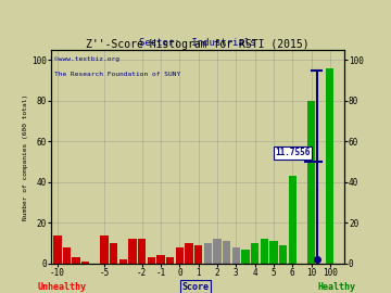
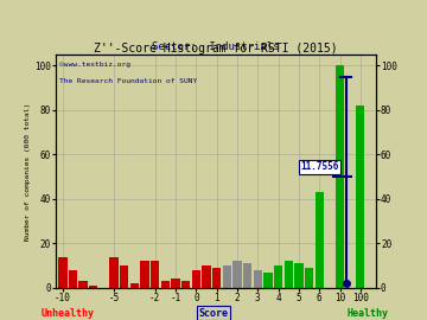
10: 80 -> 100
100: 96 -> 82
